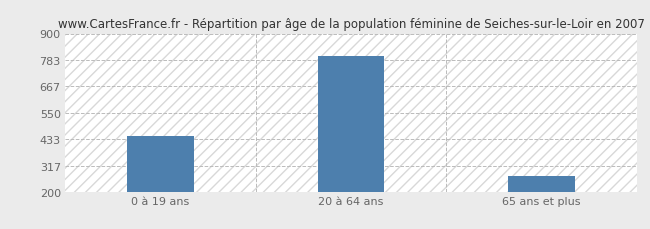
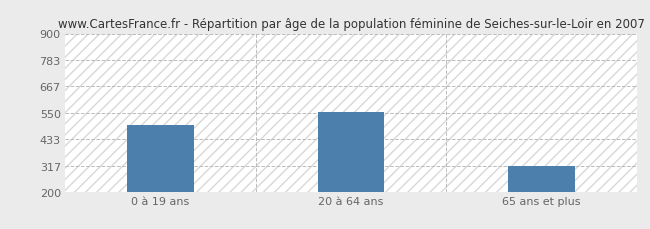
0 à 19 ans: 447 -> 495
20 à 64 ans: 800 -> 555
65 ans et plus: 270 -> 315
